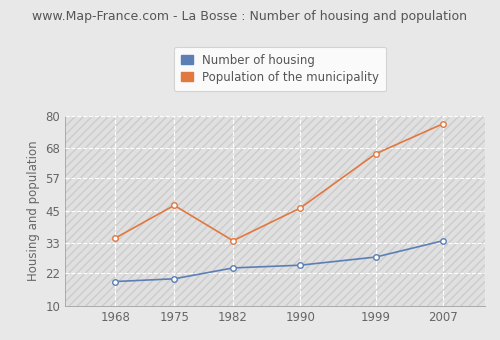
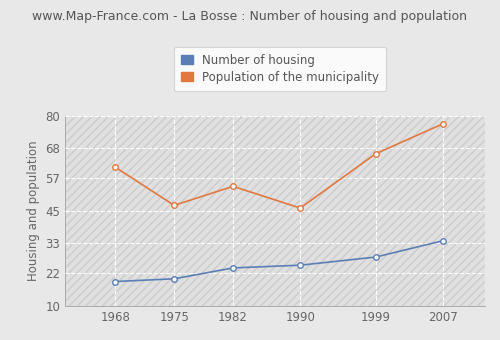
Population of the municipality/1968: 35 -> 61
Population of the municipality/1982: 34 -> 54
